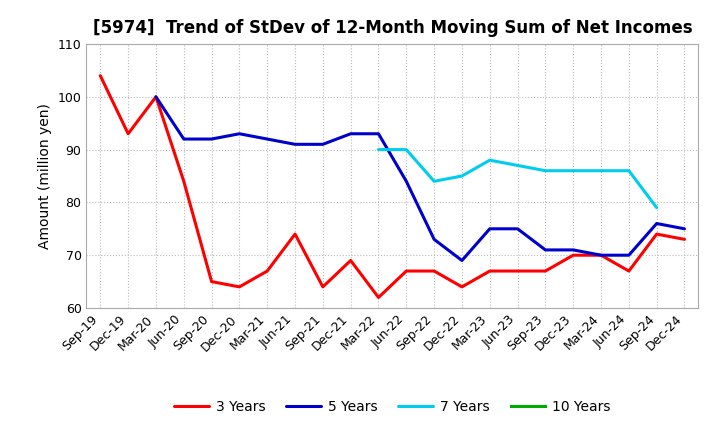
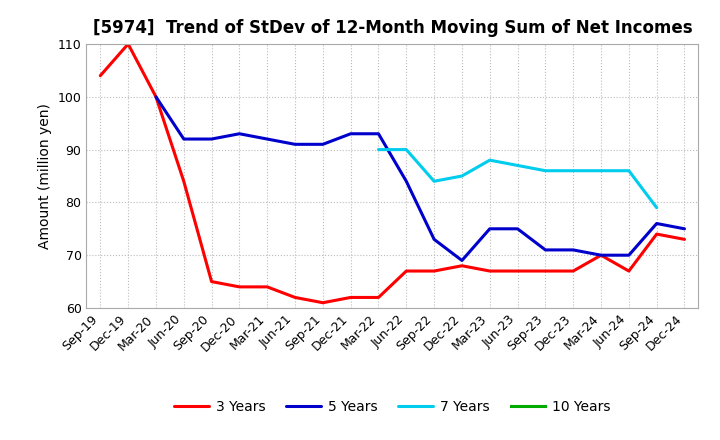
3 Years/Dec-19: 93 -> 110
3 Years/Mar-21: 67 -> 64
3 Years/Jun-21: 74 -> 62
3 Years/Sep-21: 64 -> 61
3 Years/Dec-21: 69 -> 62
3 Years/Dec-22: 64 -> 68
3 Years/Dec-23: 70 -> 67
